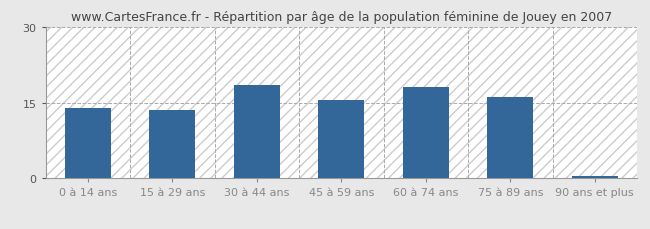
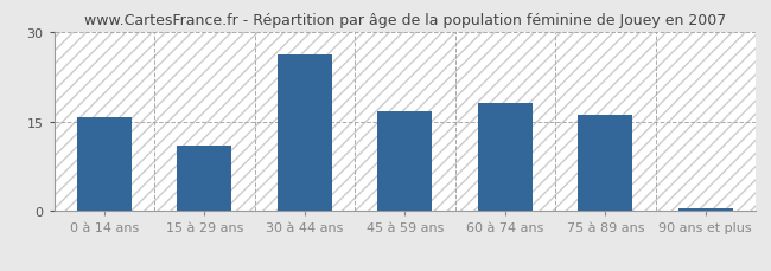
0 à 14 ans: 14.0 -> 15.6
15 à 29 ans: 13.5 -> 11.0
30 à 44 ans: 18.5 -> 26.2
45 à 59 ans: 15.5 -> 16.6
